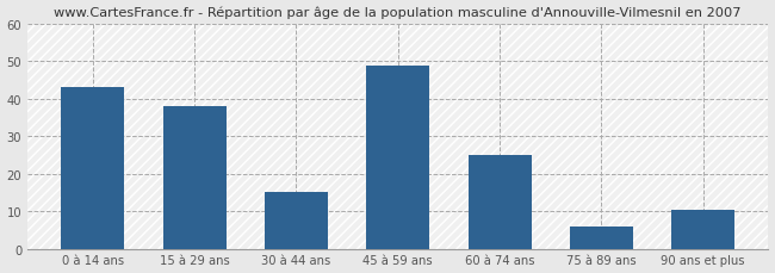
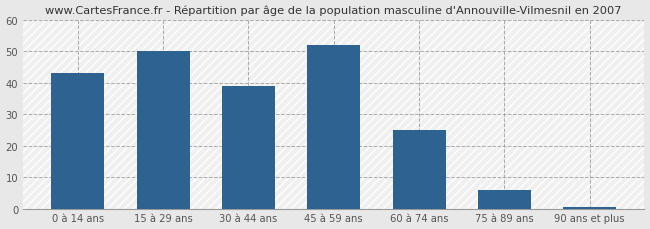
15 à 29 ans: 38.0 -> 50.0
30 à 44 ans: 15.0 -> 39.0
45 à 59 ans: 49.0 -> 52.0
90 ans et plus: 10.5 -> 0.5
